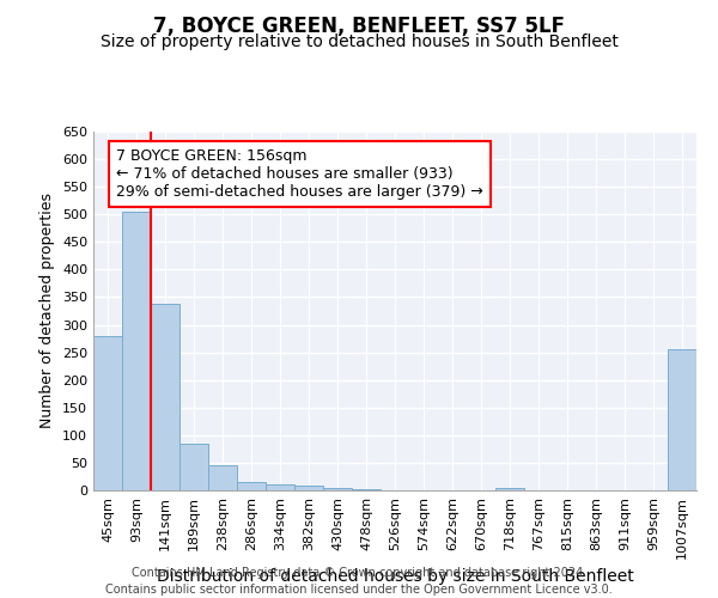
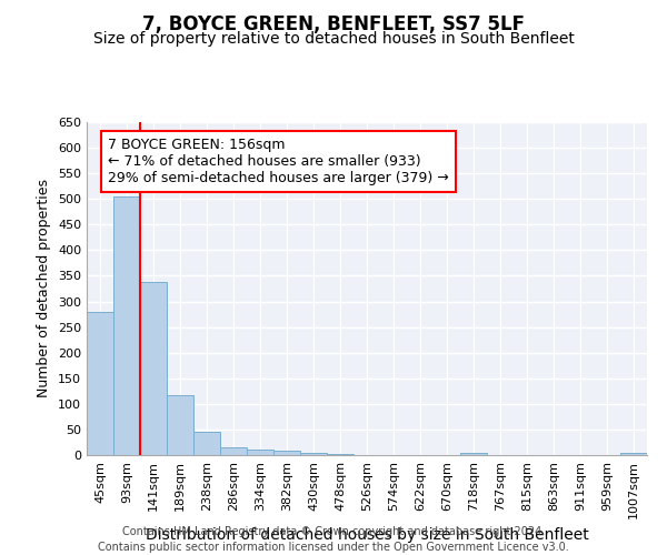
189sqm: 85 -> 118
1007sqm: 255 -> 5
